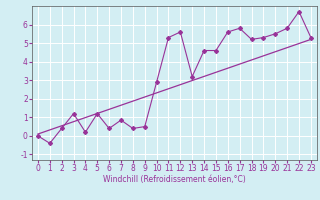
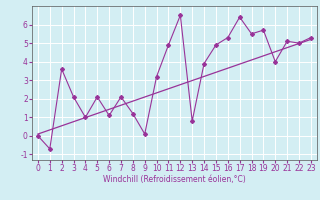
1: -0.4 -> -0.7
2: 0.4 -> 3.6
3: 1.2 -> 2.1
4: 0.2 -> 1.0
5: 1.2 -> 2.1
6: 0.4 -> 1.1
7: 0.8 -> 2.1
8: 0.4 -> 1.2
9: 0.5 -> 0.1
10: 2.9 -> 3.2
11: 5.3 -> 4.9
12: 5.6 -> 6.5
13: 3.2 -> 0.8
14: 4.6 -> 3.9
15: 4.6 -> 4.9
16: 5.6 -> 5.3
17: 5.8 -> 6.4
18: 5.2 -> 5.5
19: 5.3 -> 5.7
20: 5.5 -> 4.0
21: 5.8 -> 5.1
22: 6.7 -> 5.0
